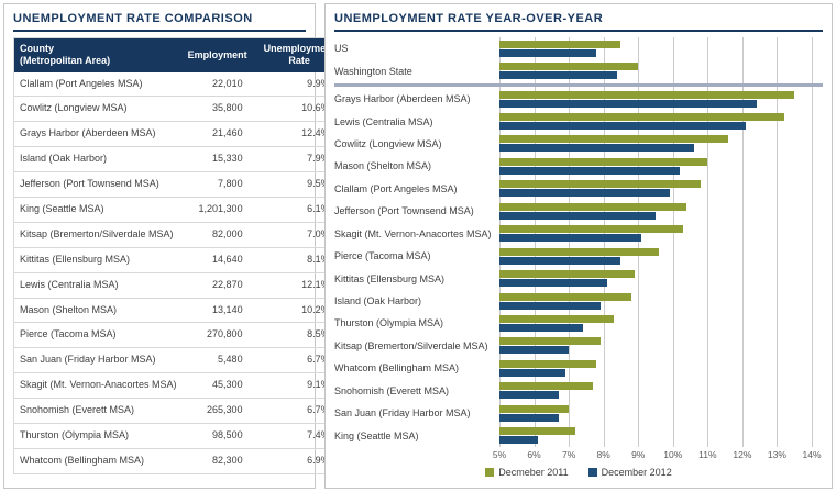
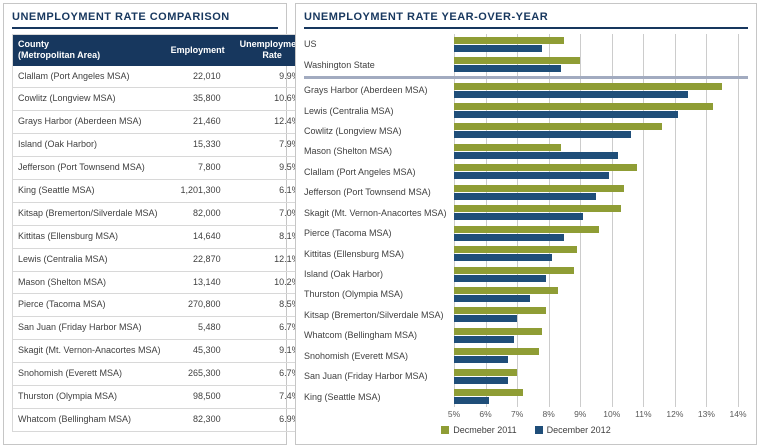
Decmeber 2011/Mason (Shelton MSA): 11.0% -> 8.4%
